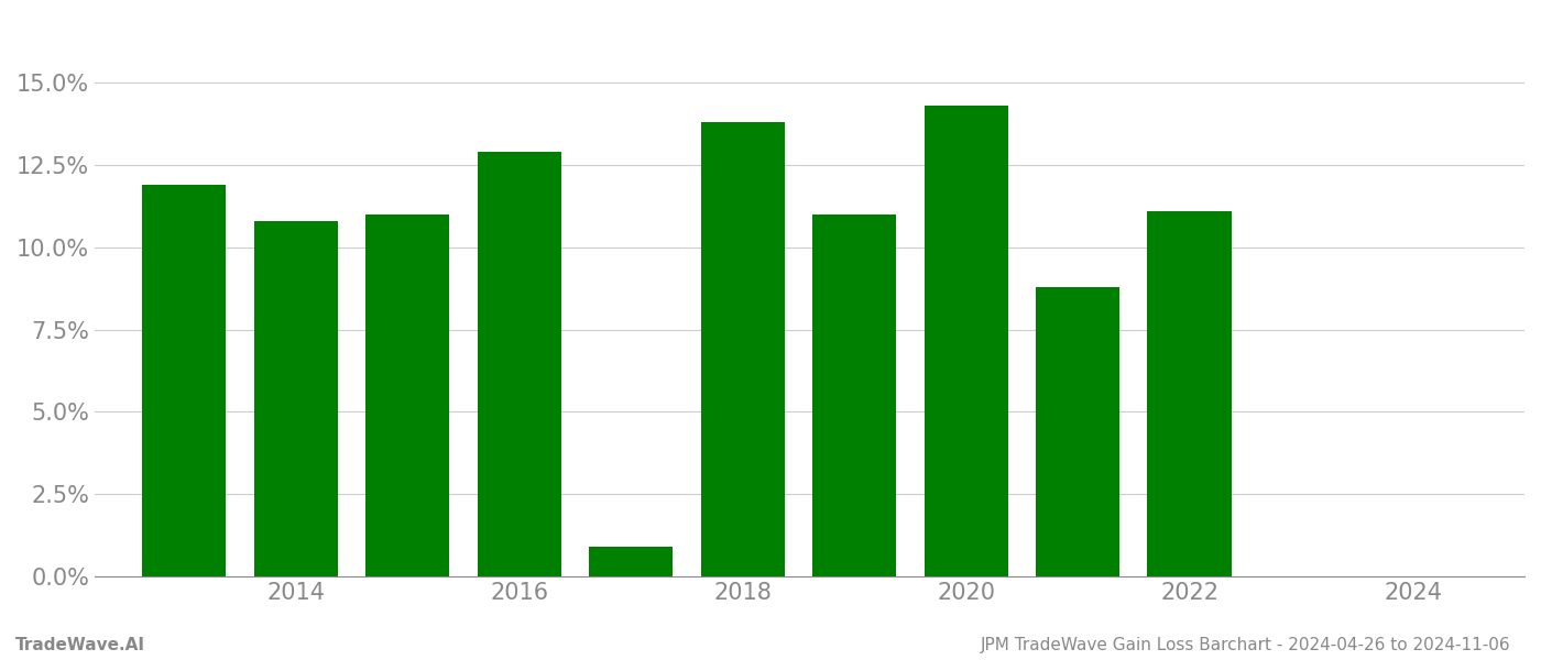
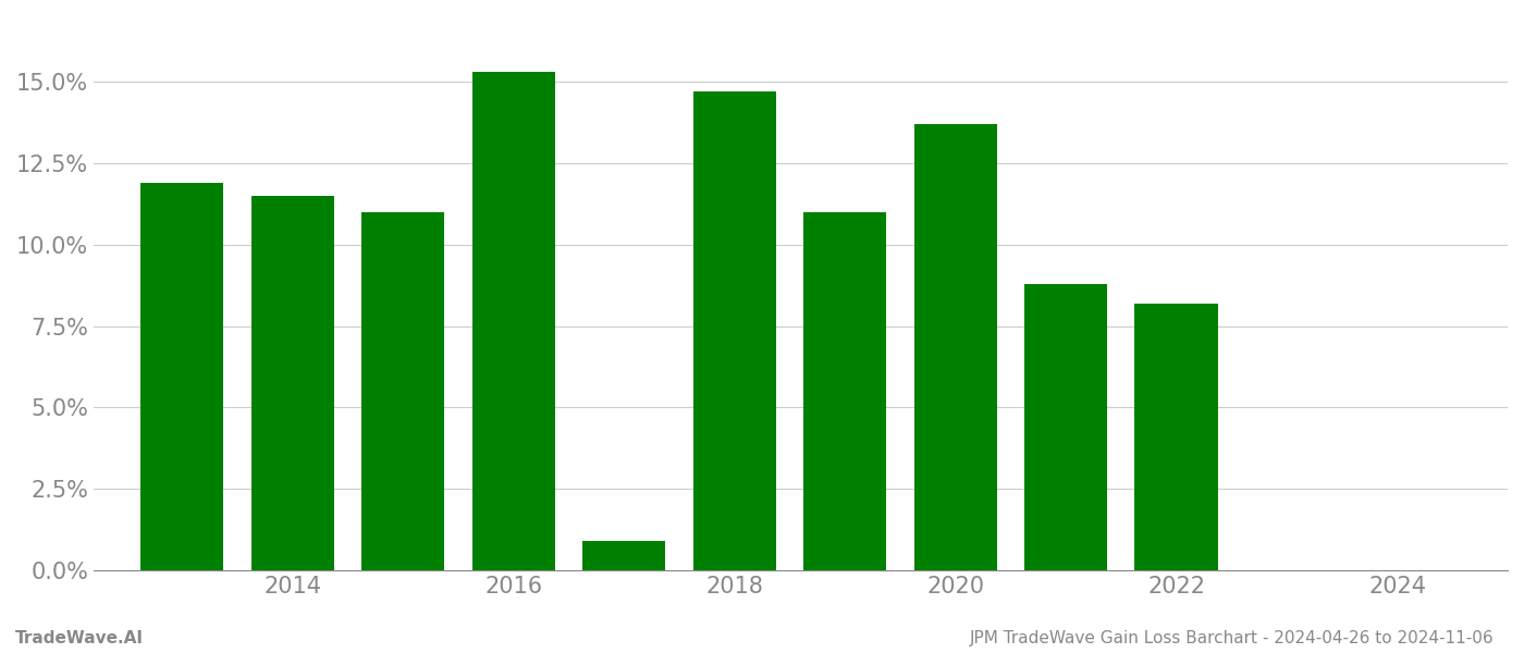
2014: 10.8% -> 11.5%
2016: 12.9% -> 15.3%
2018: 13.8% -> 14.7%
2020: 14.3% -> 13.7%
2022: 11.1% -> 8.2%
